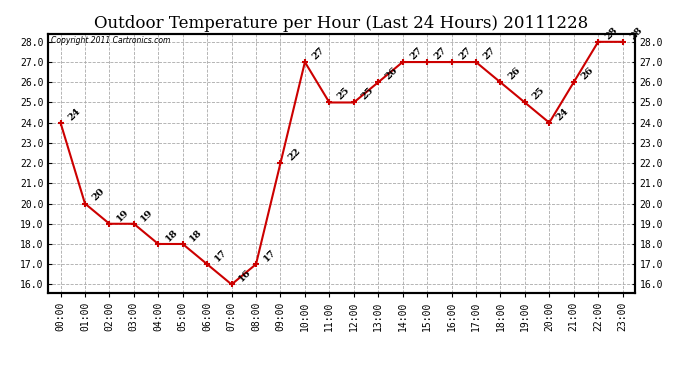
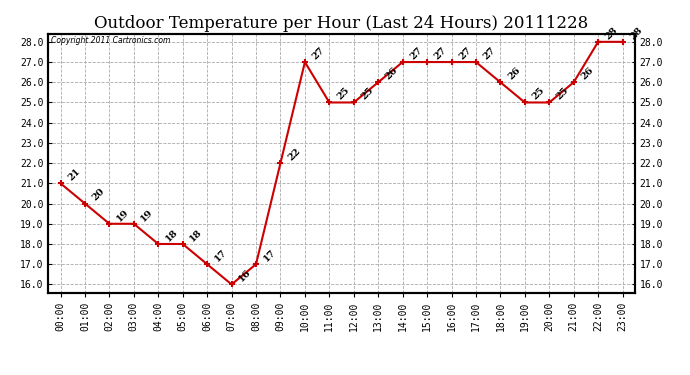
00:00: 24 -> 21
20:00: 24 -> 25
